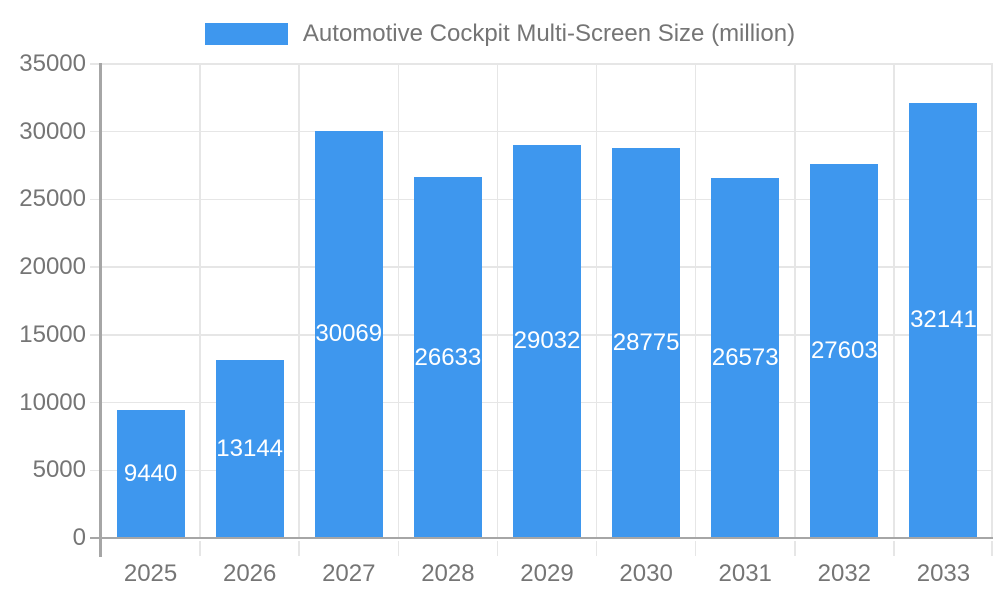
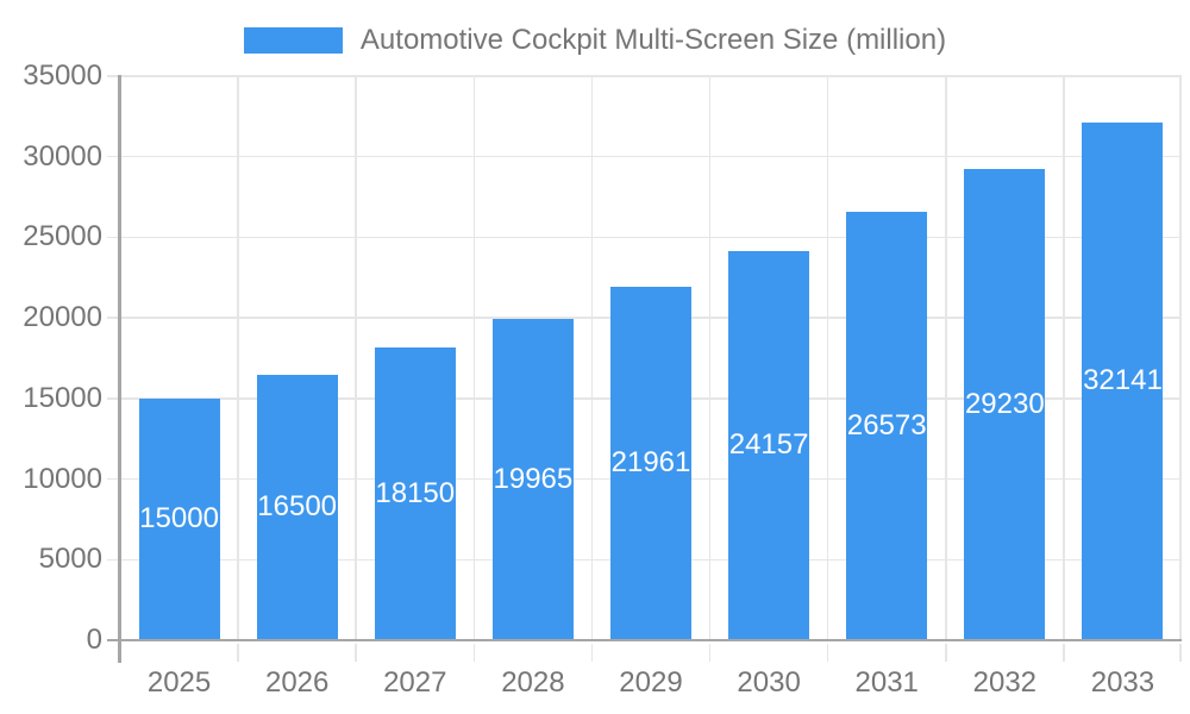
2025: 9440 -> 15000
2026: 13144 -> 16500
2027: 30069 -> 18150
2028: 26633 -> 19965
2029: 29032 -> 21961
2030: 28775 -> 24157
2032: 27603 -> 29230
